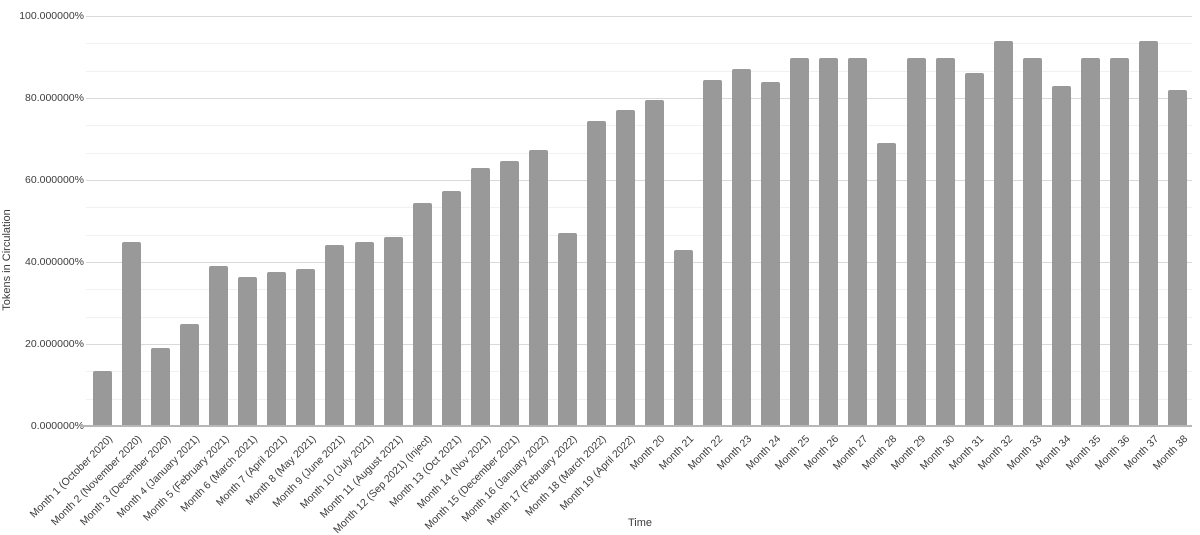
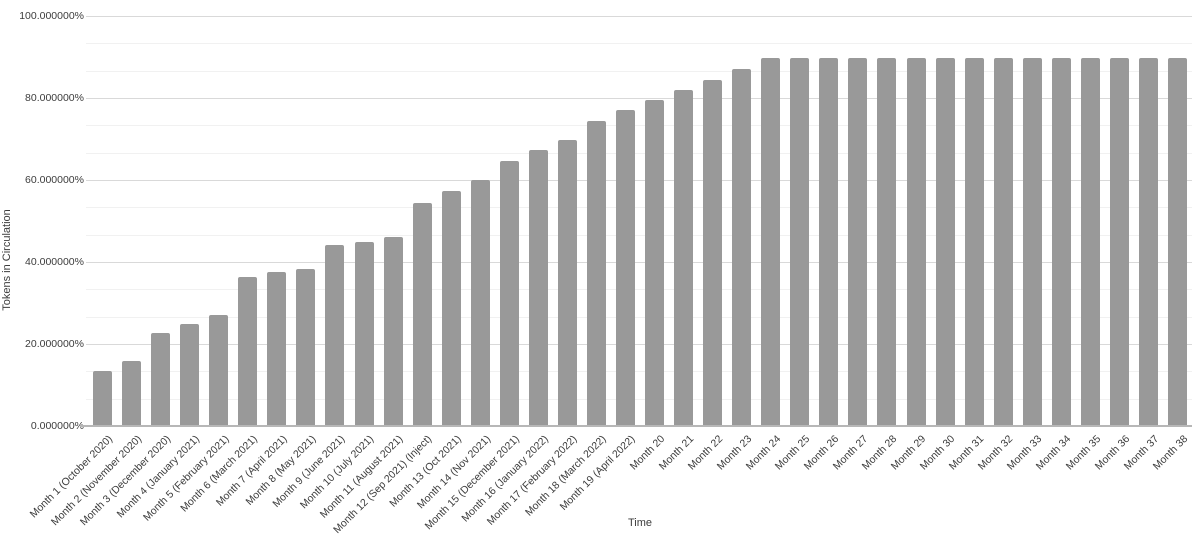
Month 2 (November 2020): 45% -> 16%
Month 3 (December 2020): 19% -> 23%
Month 5 (February 2021): 39% -> 27%
Month 14 (Nov 2021): 63% -> 60%
Month 17 (February 2022): 47% -> 70%
Month 21: 43% -> 82%
Month 24: 84% -> 90%
Month 28: 69% -> 90%
Month 31: 86% -> 90%
Month 32: 94% -> 90%
Month 34: 83% -> 90%
Month 37: 94% -> 90%
Month 38: 82% -> 90%
